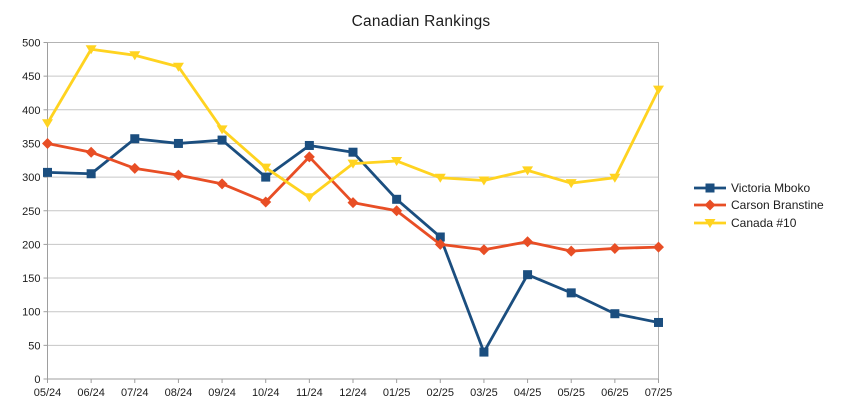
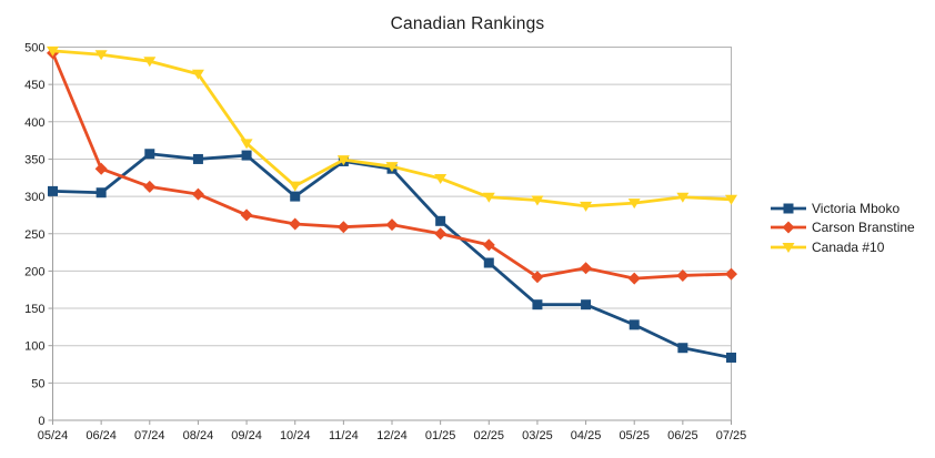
Carson Branstine/05/24: 350 -> 490
Canada #10/05/24: 380 -> 500
Carson Branstine/09/24: 290 -> 280
Carson Branstine/11/24: 330 -> 260
Canada #10/11/24: 270 -> 350
Canada #10/12/24: 320 -> 340
Carson Branstine/02/25: 200 -> 240
Victoria Mboko/03/25: 40 -> 160
Canada #10/04/25: 310 -> 290
Canada #10/07/25: 430 -> 300
